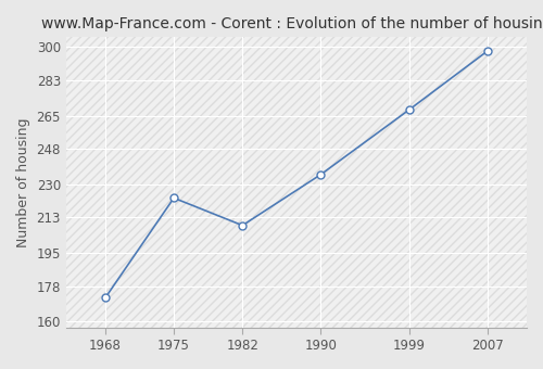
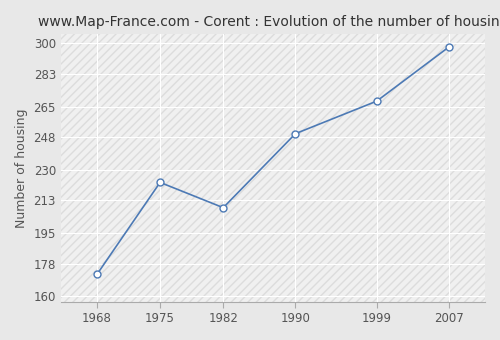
1990: 235 -> 250
